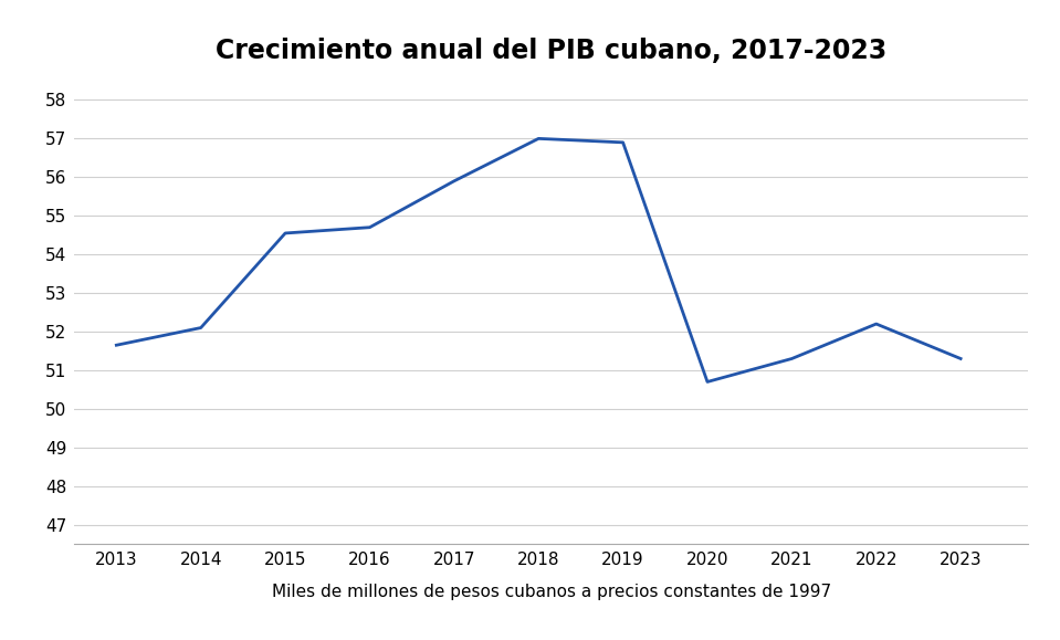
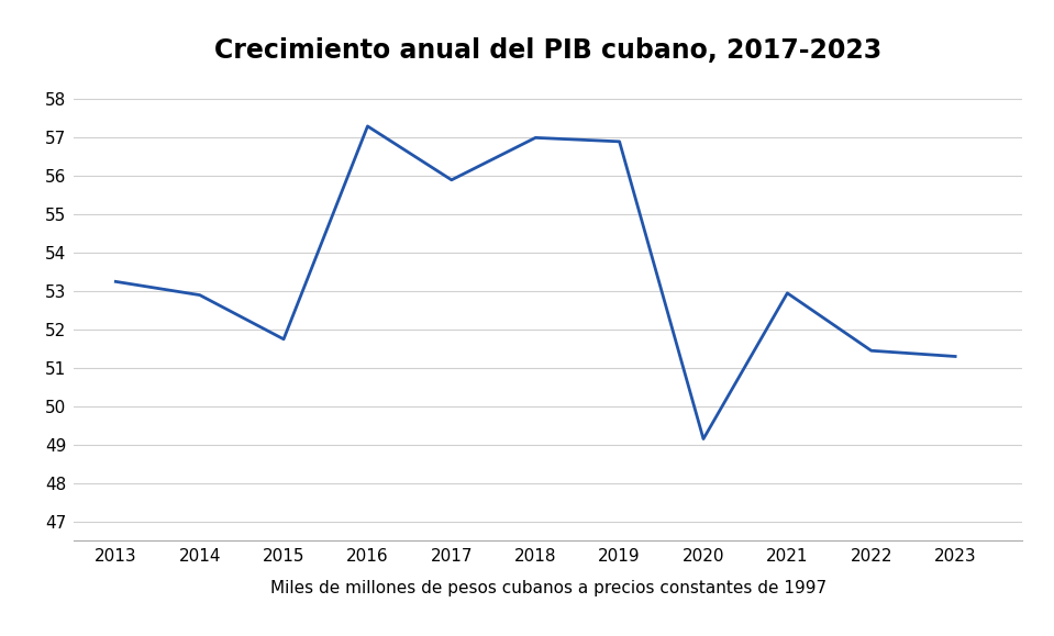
2013: 51.65 -> 53.25
2014: 52.10 -> 52.90
2015: 54.55 -> 51.75
2016: 54.70 -> 57.30
2020: 50.70 -> 49.15
2021: 51.30 -> 52.95
2022: 52.20 -> 51.45
